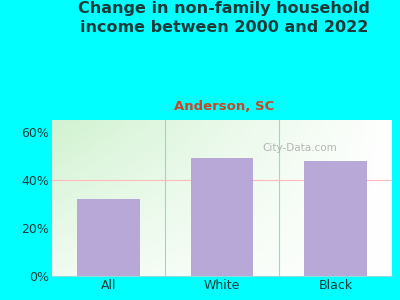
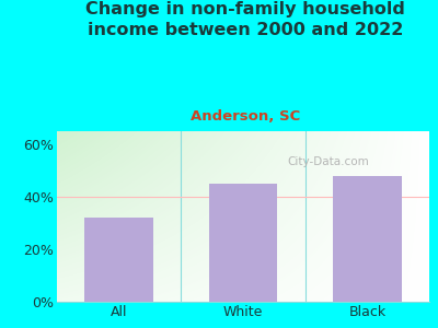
White: 49% -> 45%
